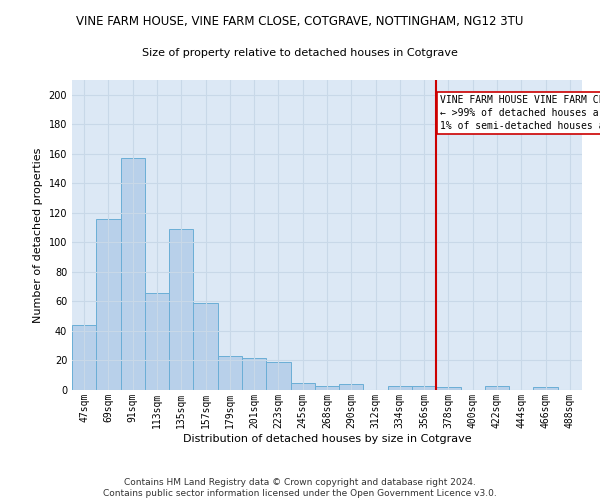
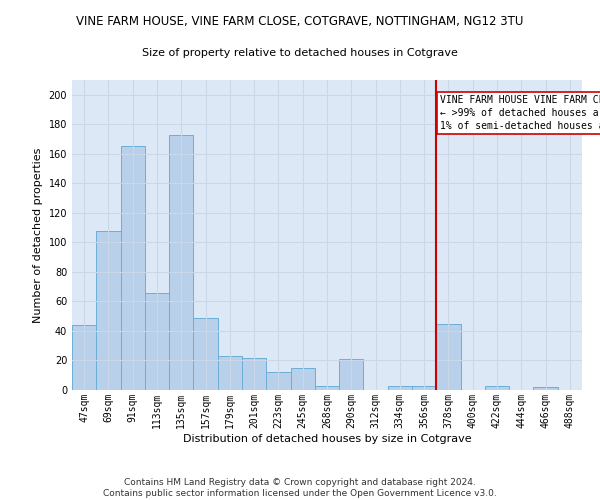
69sqm: 116 -> 108
91sqm: 157 -> 165
135sqm: 109 -> 173
157sqm: 59 -> 49
223sqm: 19 -> 12
245sqm: 5 -> 15
290sqm: 4 -> 21
378sqm: 2 -> 45
